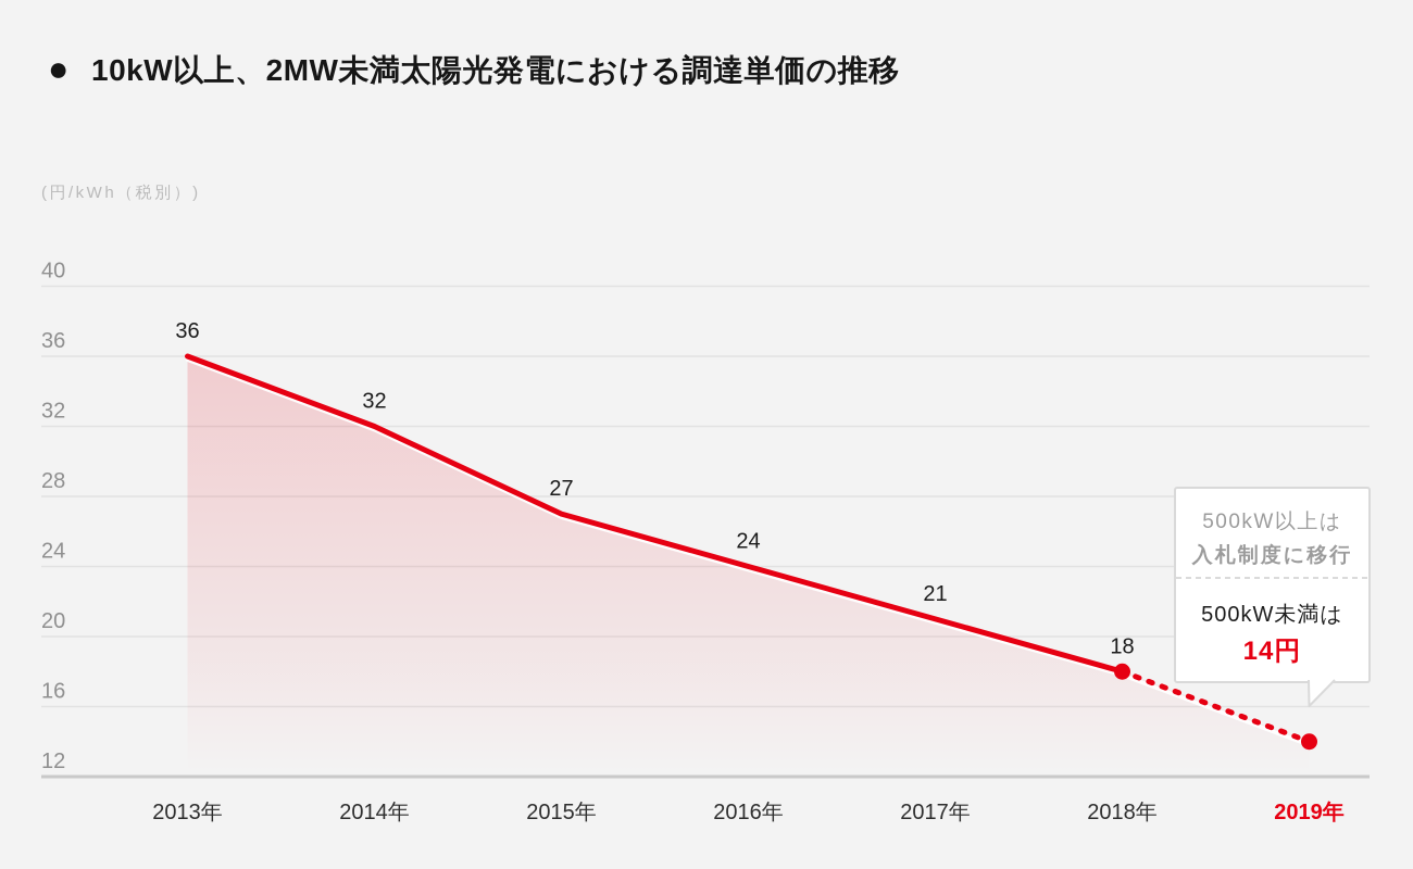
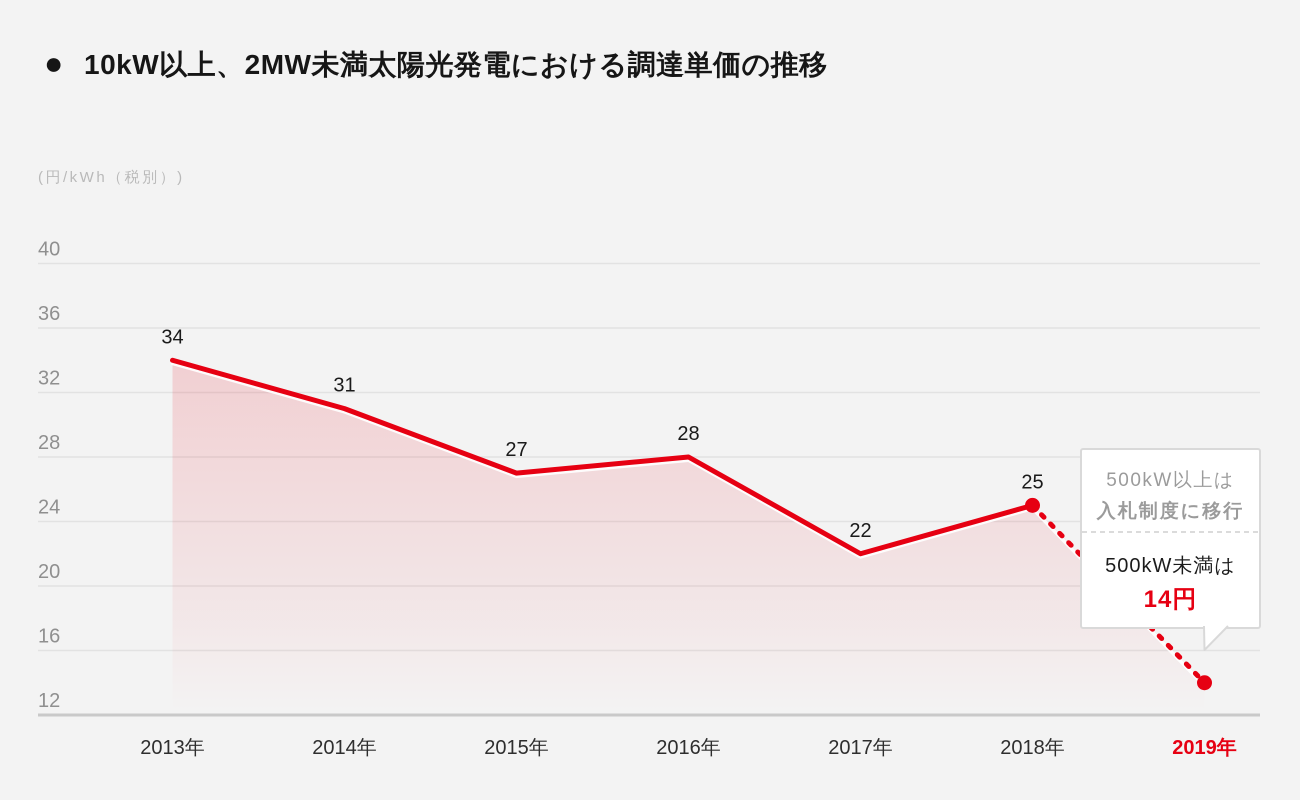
2013年: 36 -> 34
2014年: 32 -> 31
2016年: 24 -> 28
2017年: 21 -> 22
2018年: 18 -> 25
